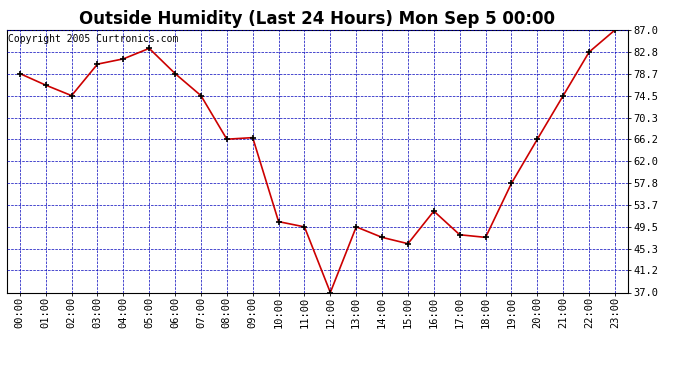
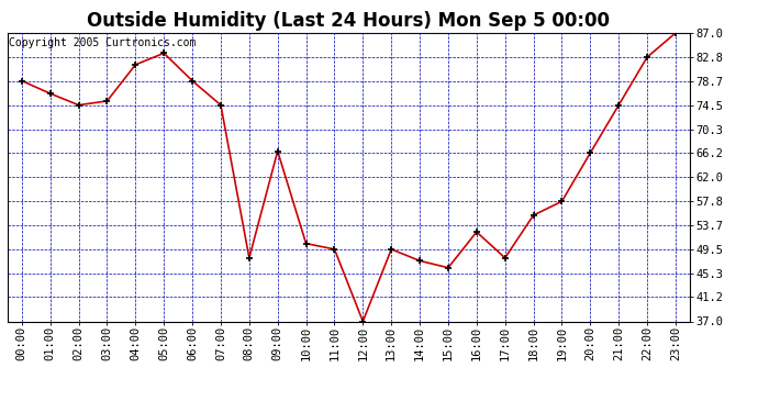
03:00: 80.5 -> 75.2
08:00: 66.2 -> 48.0
18:00: 47.5 -> 55.4
